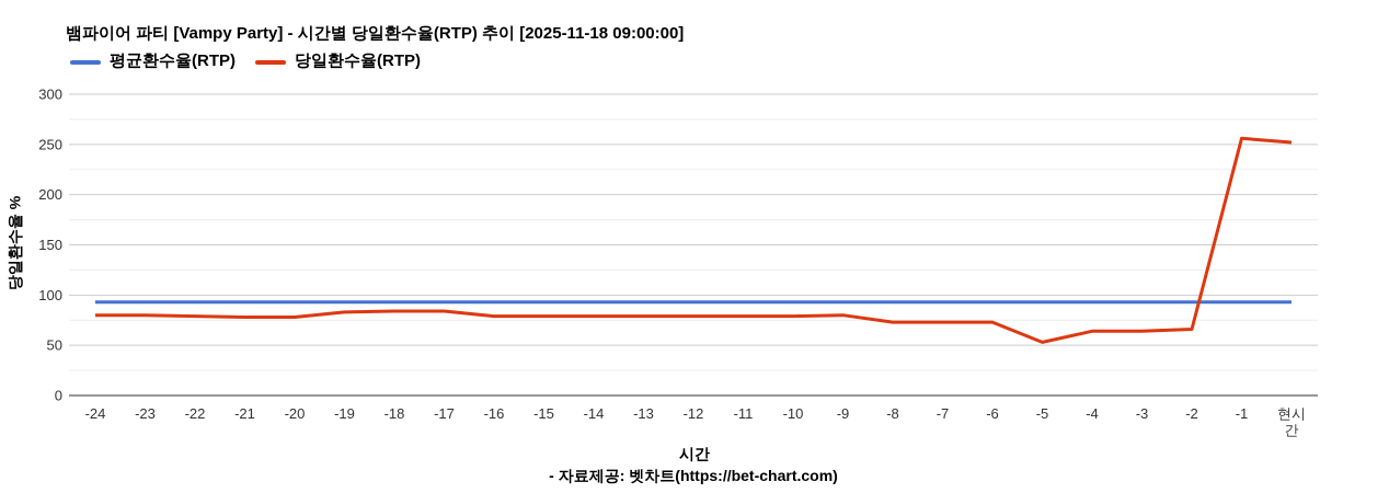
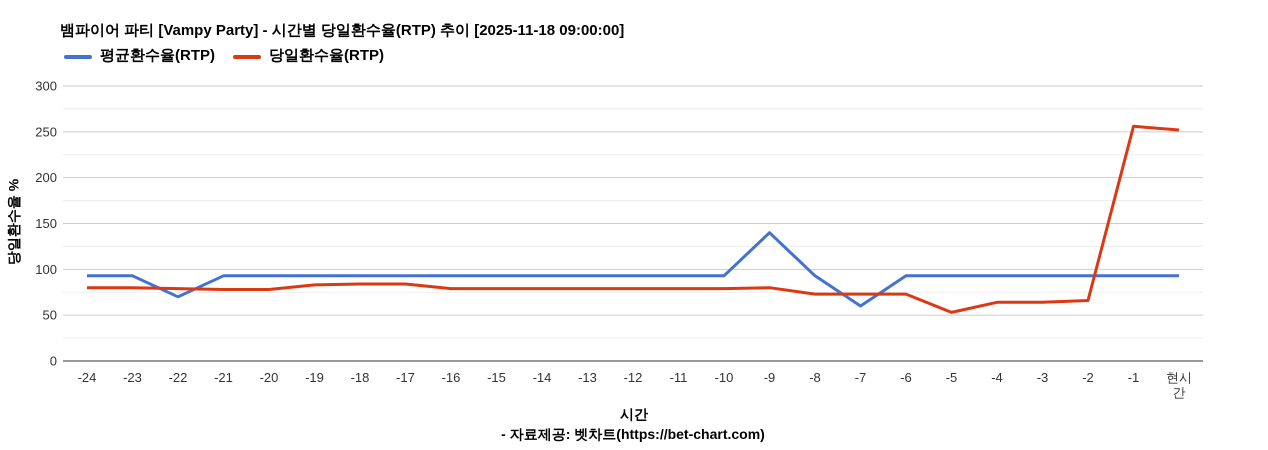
평균환수율(RTP)/-22: 90 -> 70
평균환수율(RTP)/-9: 90 -> 140
평균환수율(RTP)/-7: 90 -> 60
